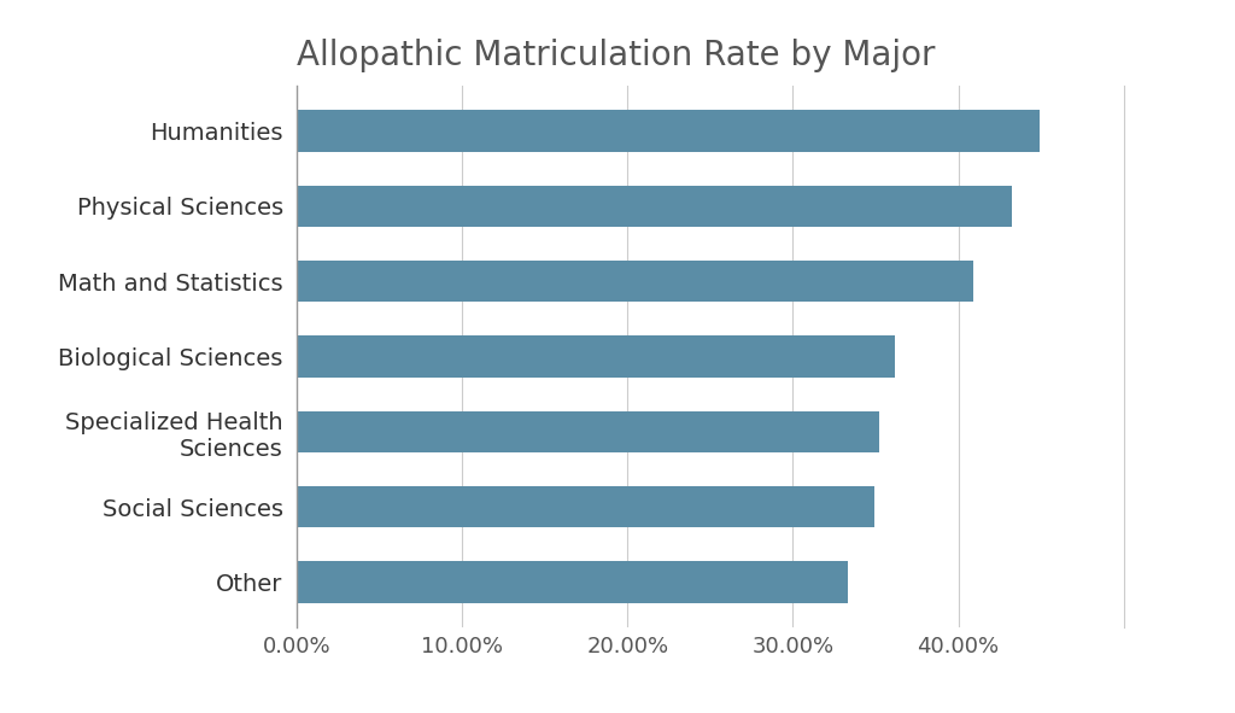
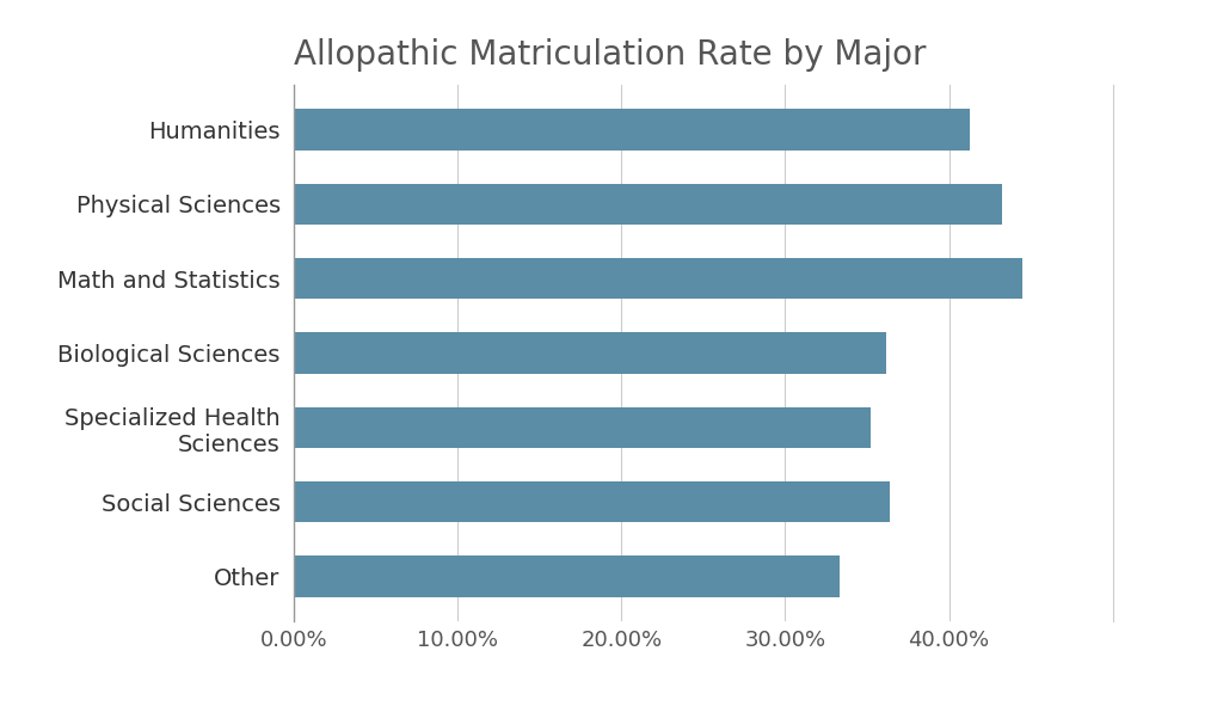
Humanities: 44.9% -> 41.3%
Math and Statistics: 40.9% -> 44.5%
Social Sciences: 34.9% -> 36.4%
